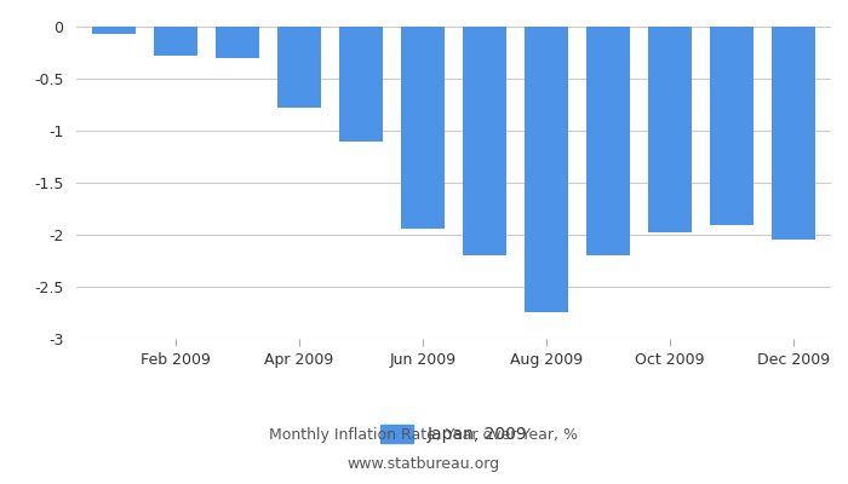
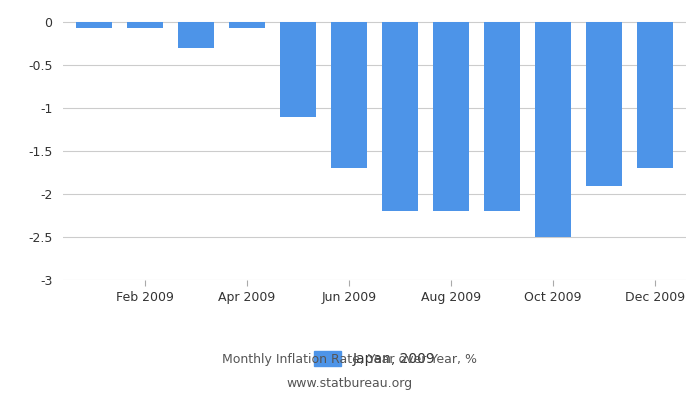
Feb 2009: -0.28 -> -0.07
Apr 2009: -0.78 -> -0.07
Jun 2009: -1.94 -> -1.70
Aug 2009: -2.74 -> -2.20
Oct 2009: -1.98 -> -2.50
Dec 2009: -2.04 -> -1.70
